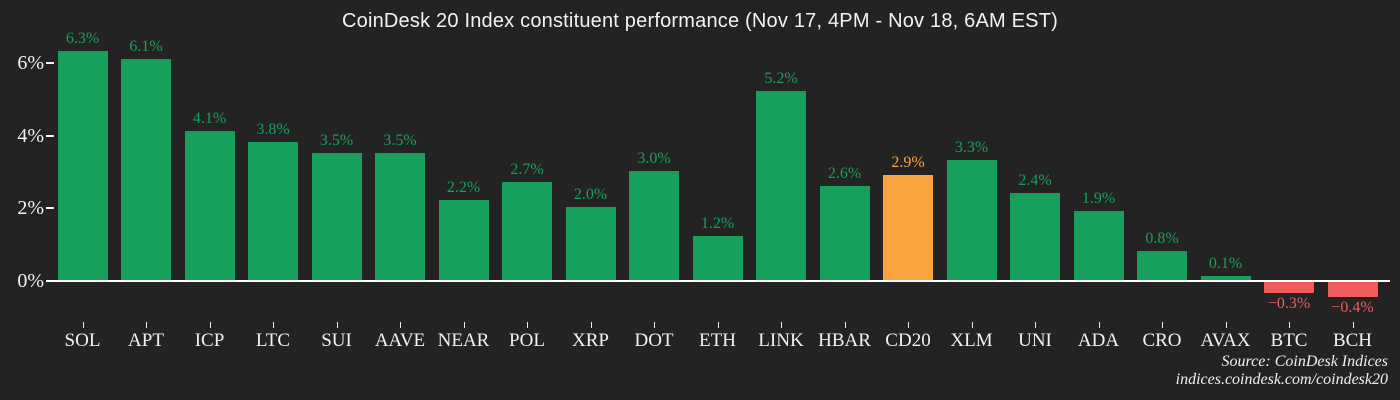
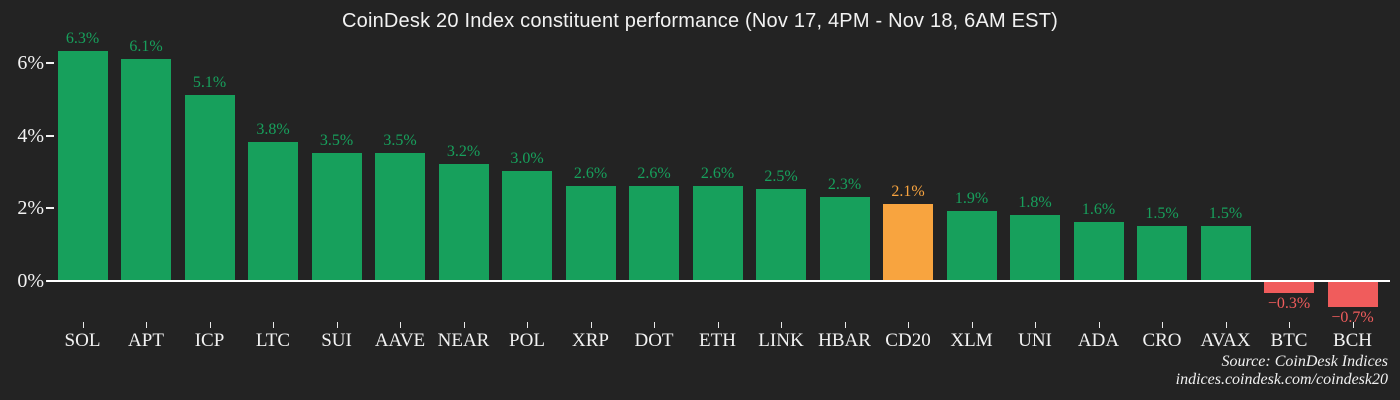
ICP: 4.1% -> 5.1%
NEAR: 2.2% -> 3.2%
POL: 2.7% -> 3.0%
XRP: 2.0% -> 2.6%
DOT: 3.0% -> 2.6%
ETH: 1.2% -> 2.6%
LINK: 5.2% -> 2.5%
HBAR: 2.6% -> 2.3%
CD20: 2.9% -> 2.1%
XLM: 3.3% -> 1.9%
UNI: 2.4% -> 1.8%
ADA: 1.9% -> 1.6%
CRO: 0.8% -> 1.5%
AVAX: 0.1% -> 1.5%
BCH: −0.4% -> −0.7%
